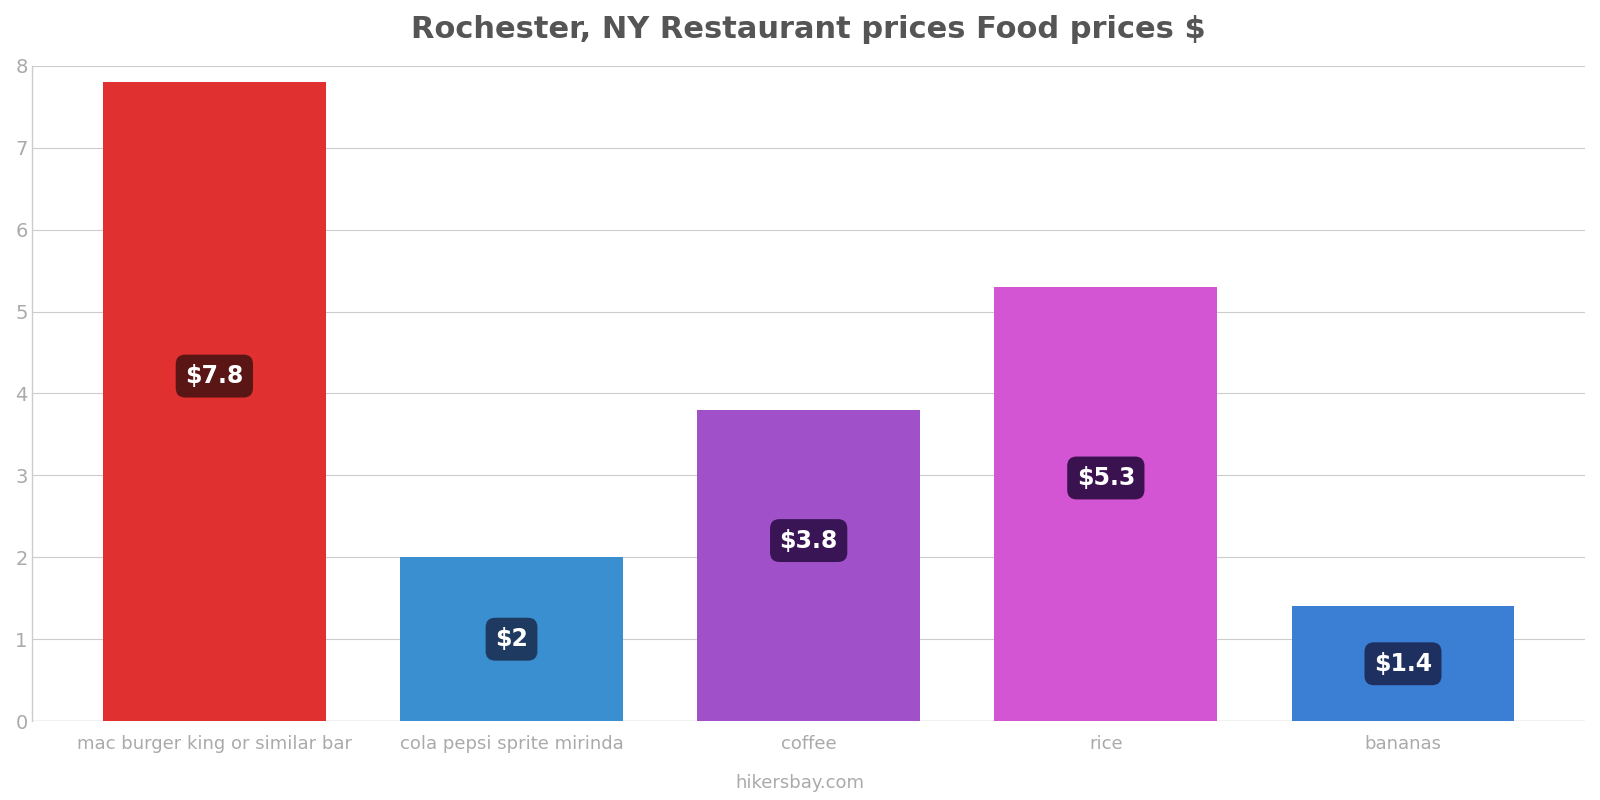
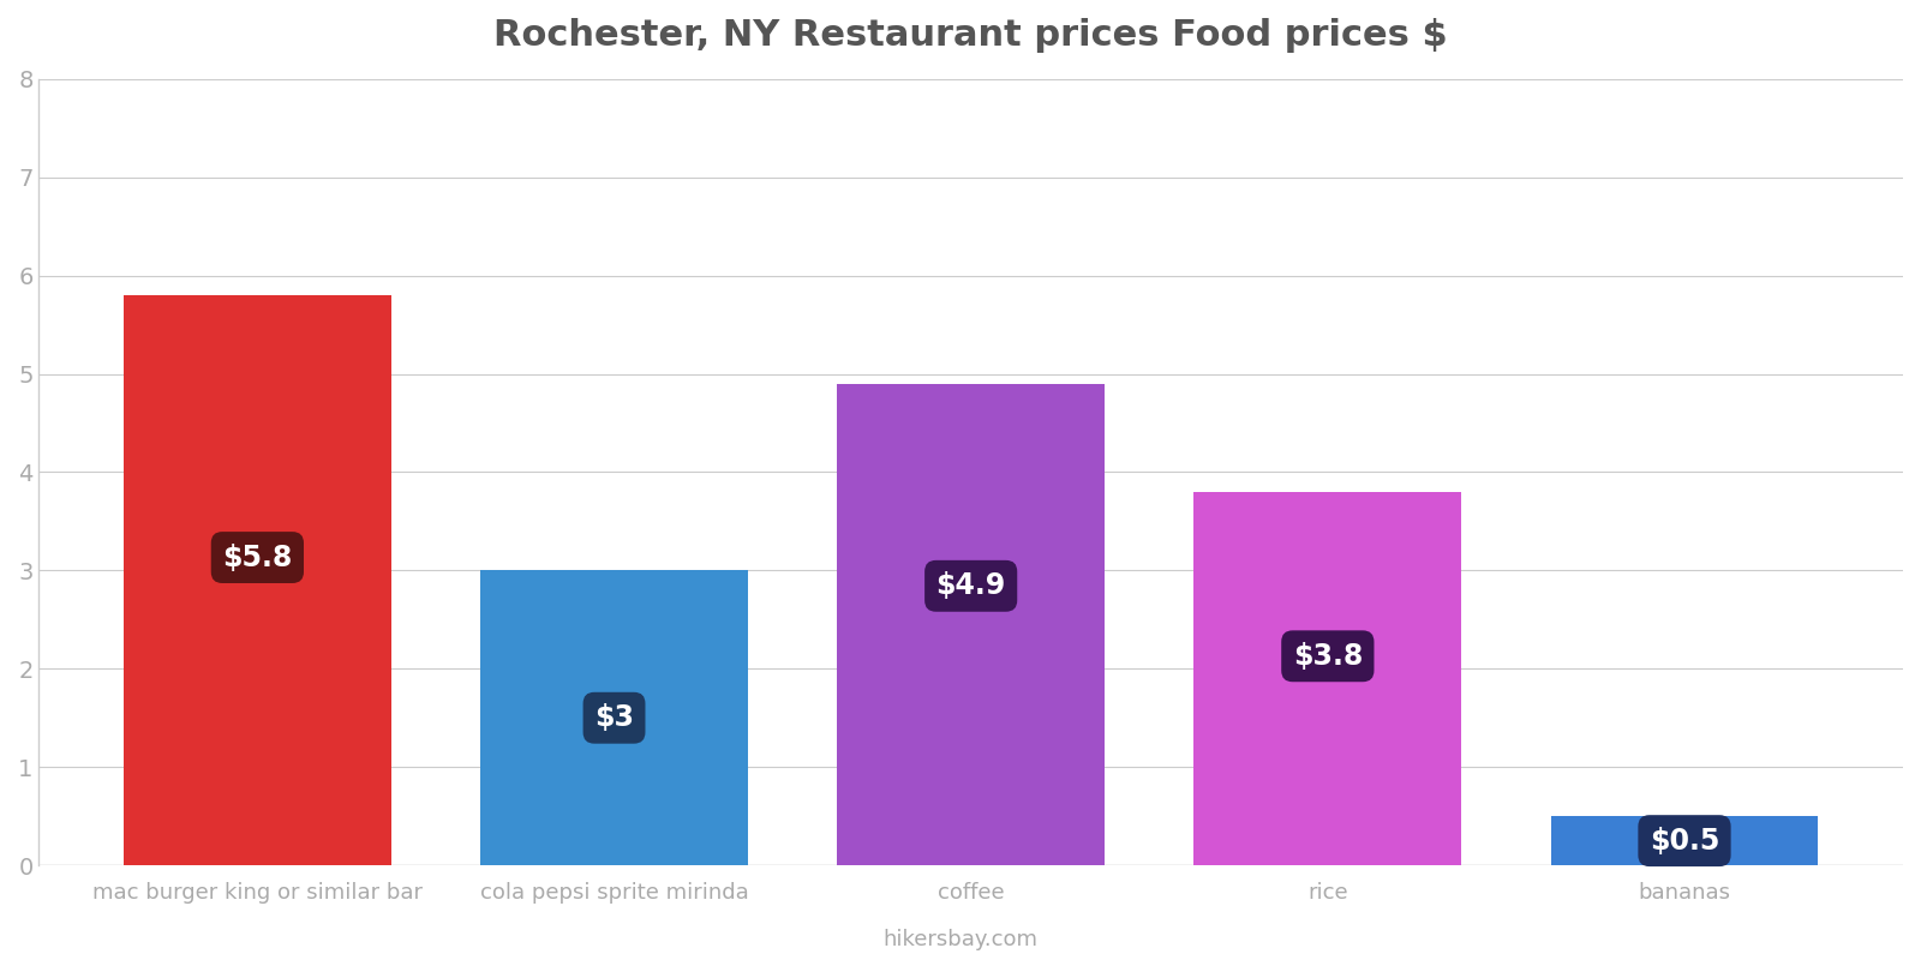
mac burger king or similar bar: $7.8 -> $5.8
cola pepsi sprite mirinda: $2 -> $3
coffee: $3.8 -> $4.9
rice: $5.3 -> $3.8
bananas: $1.4 -> $0.5
